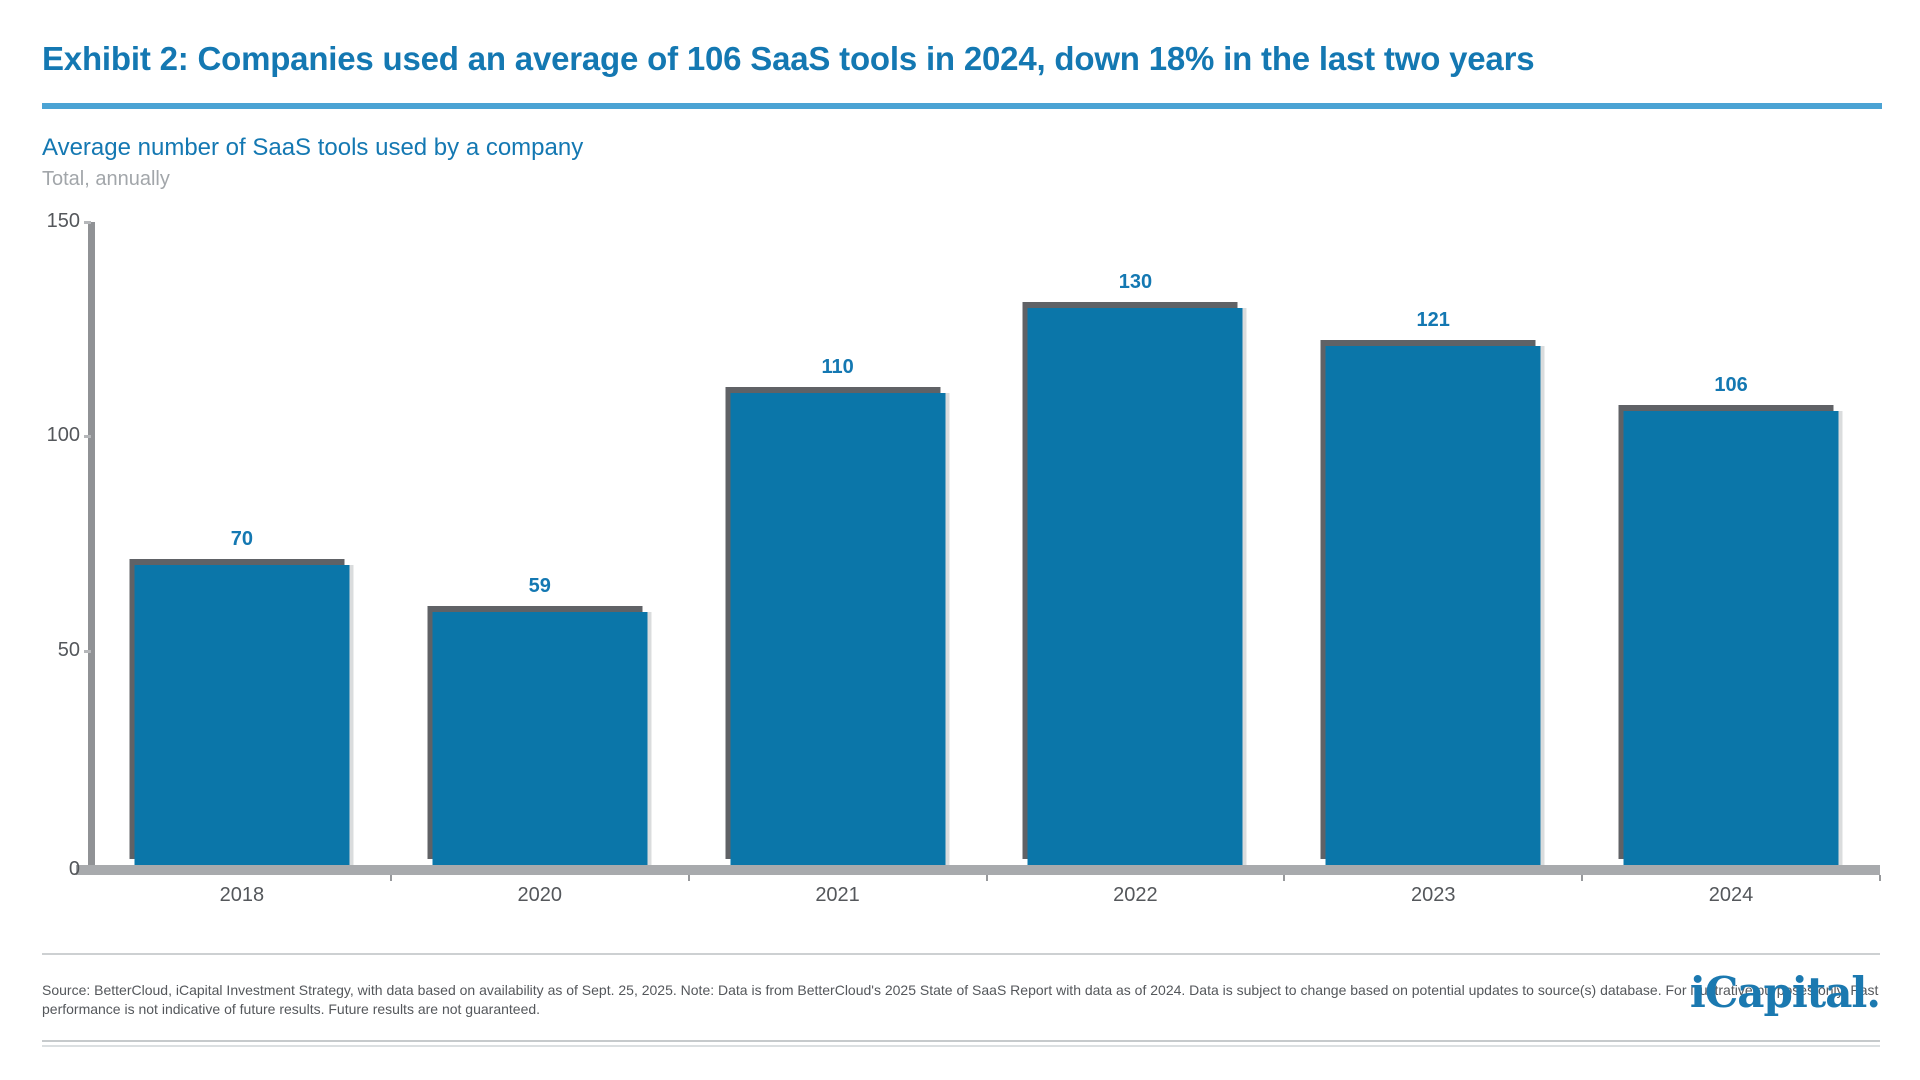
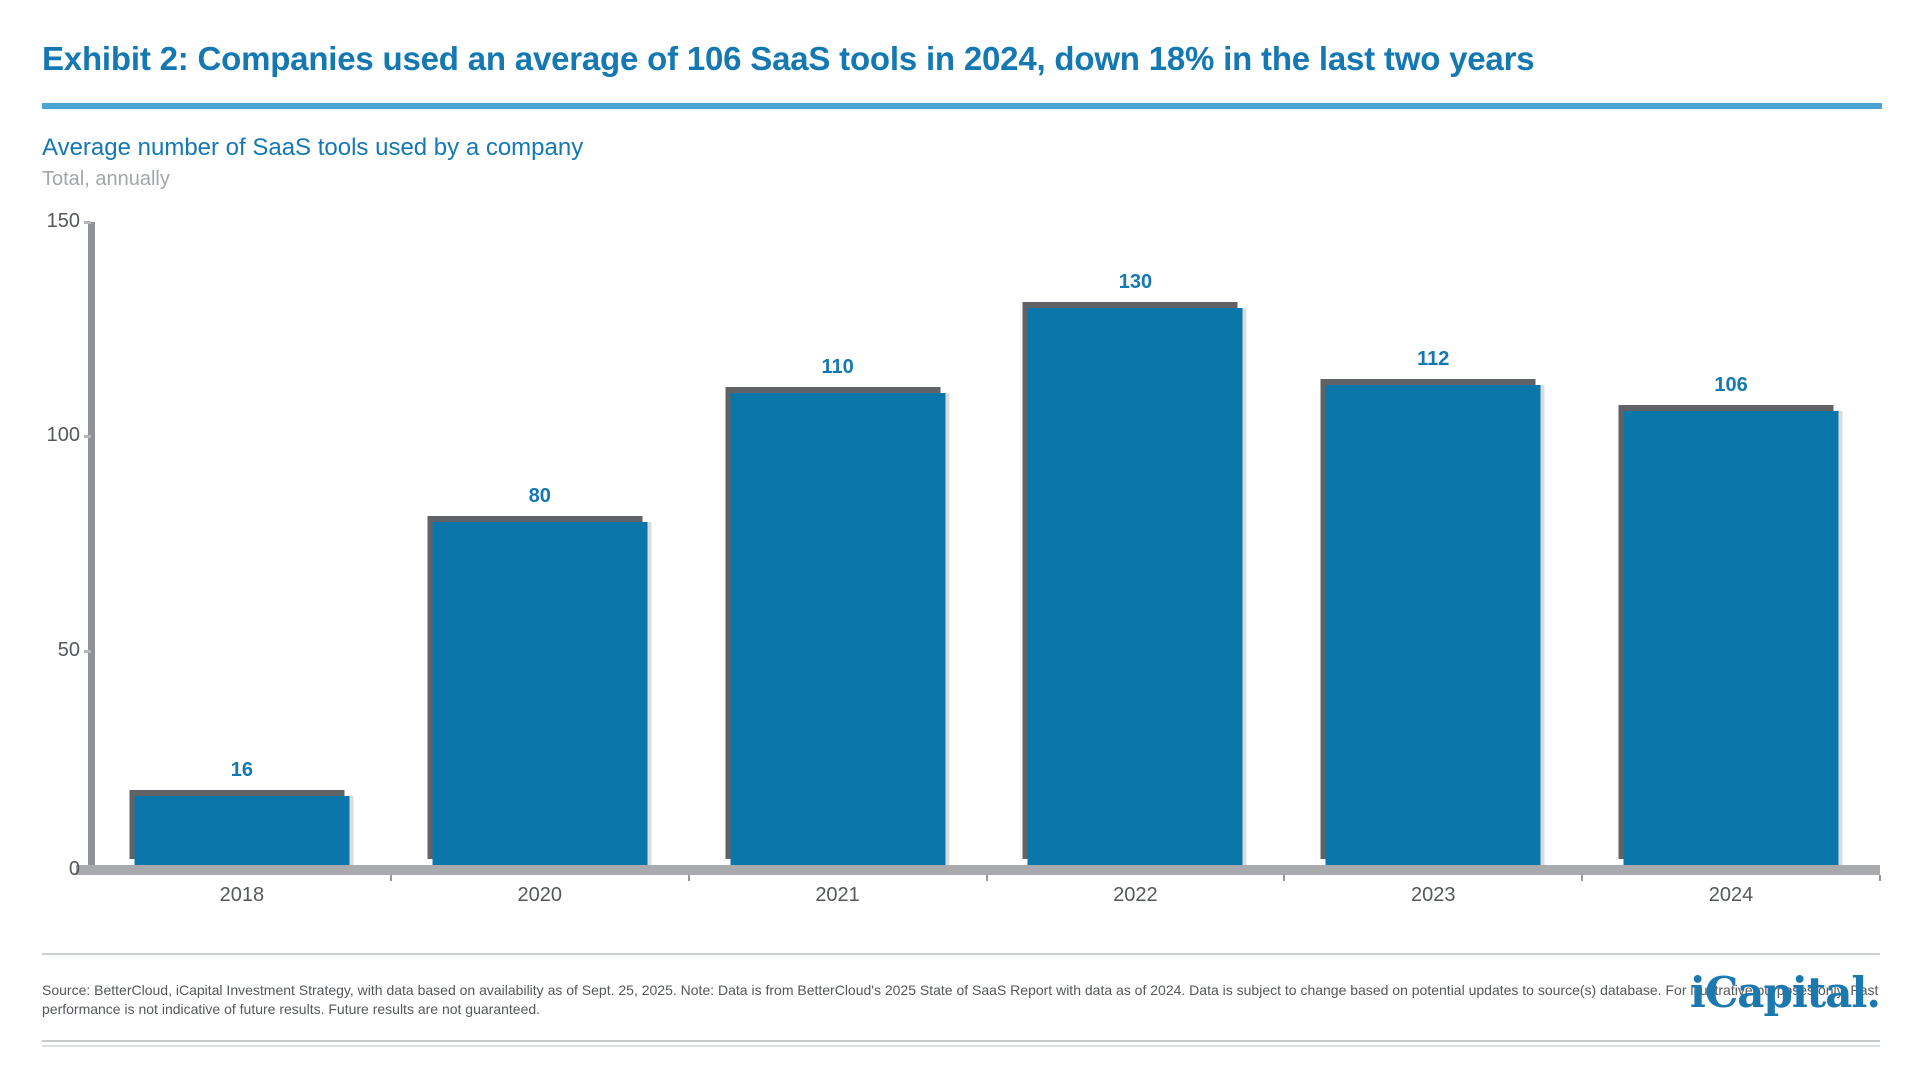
2018: 70 -> 16
2020: 59 -> 80
2023: 121 -> 112
